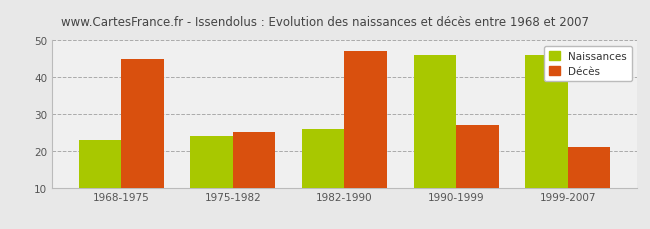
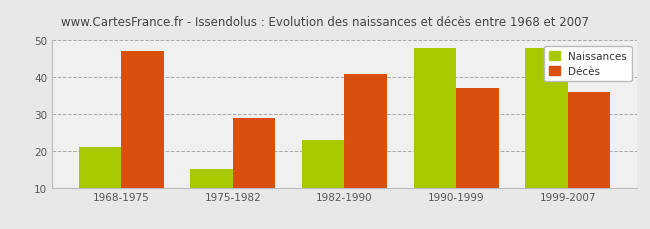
Naissances/1968-1975: 23 -> 21
Décès/1968-1975: 45 -> 47
Naissances/1975-1982: 24 -> 15
Décès/1975-1982: 25 -> 29
Naissances/1982-1990: 26 -> 23
Décès/1982-1990: 47 -> 41
Naissances/1990-1999: 46 -> 48
Décès/1990-1999: 27 -> 37
Naissances/1999-2007: 46 -> 48
Décès/1999-2007: 21 -> 36
